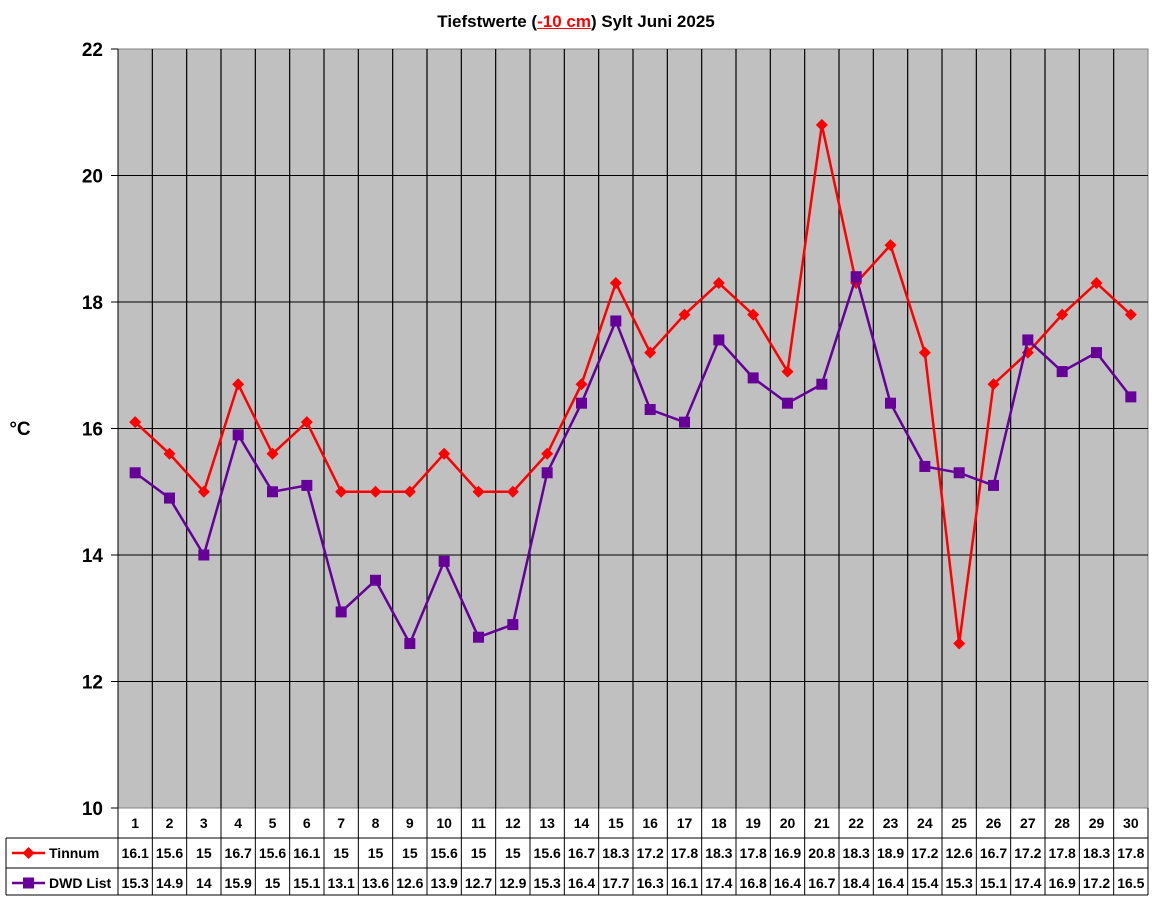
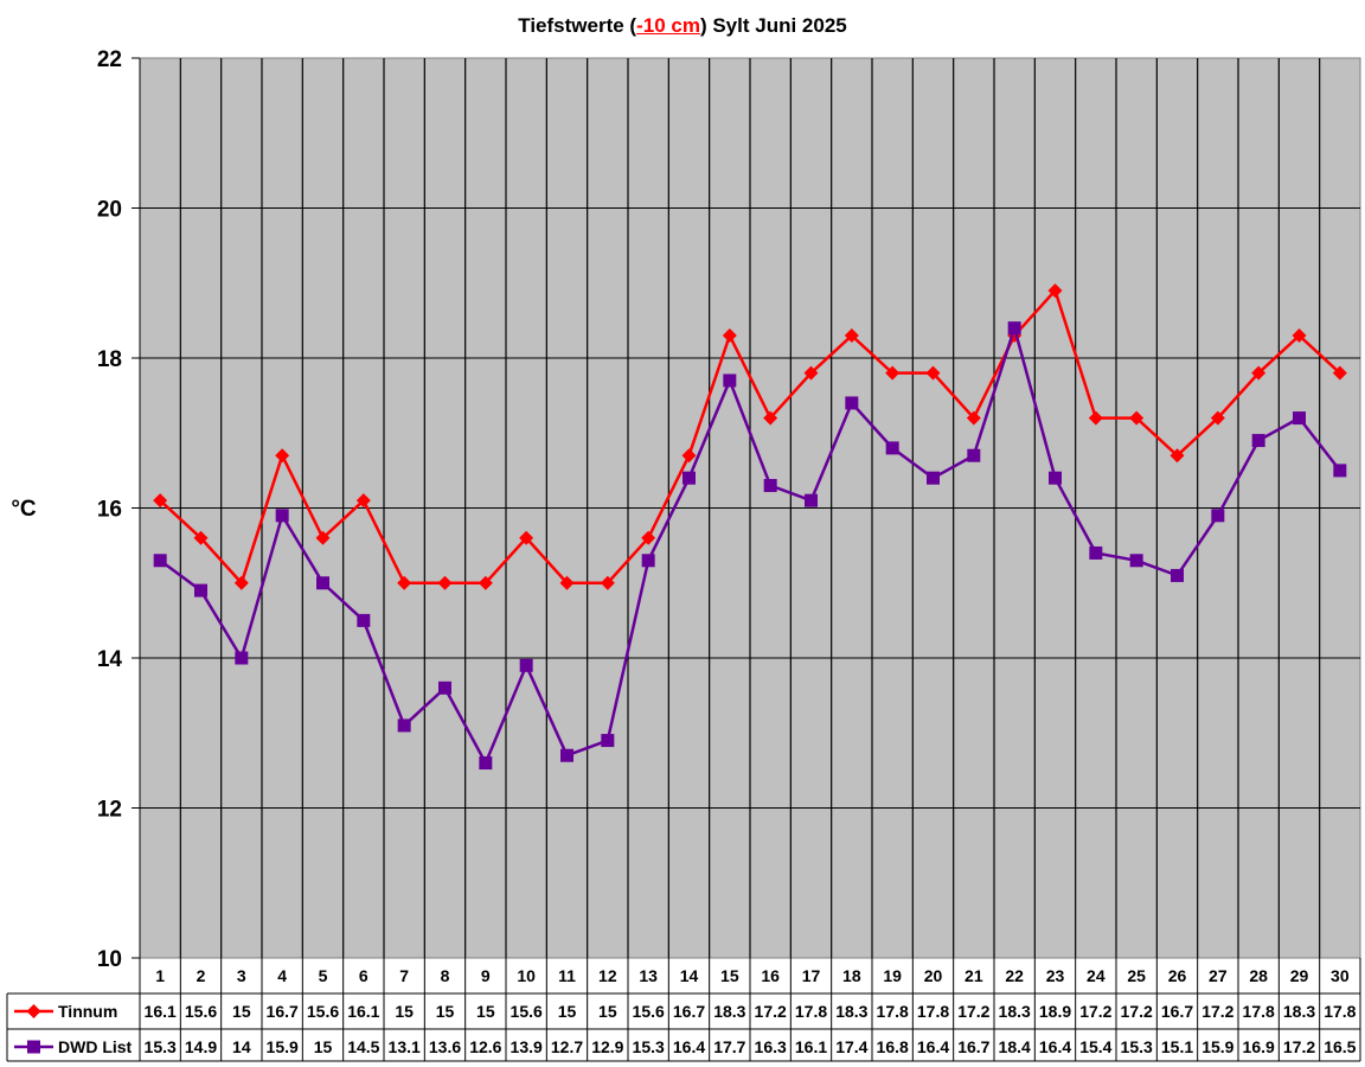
DWD List/6: 15.1 -> 14.5
Tinnum/20: 16.9 -> 17.8
Tinnum/21: 20.8 -> 17.2
Tinnum/25: 12.6 -> 17.2
DWD List/27: 17.4 -> 15.9
